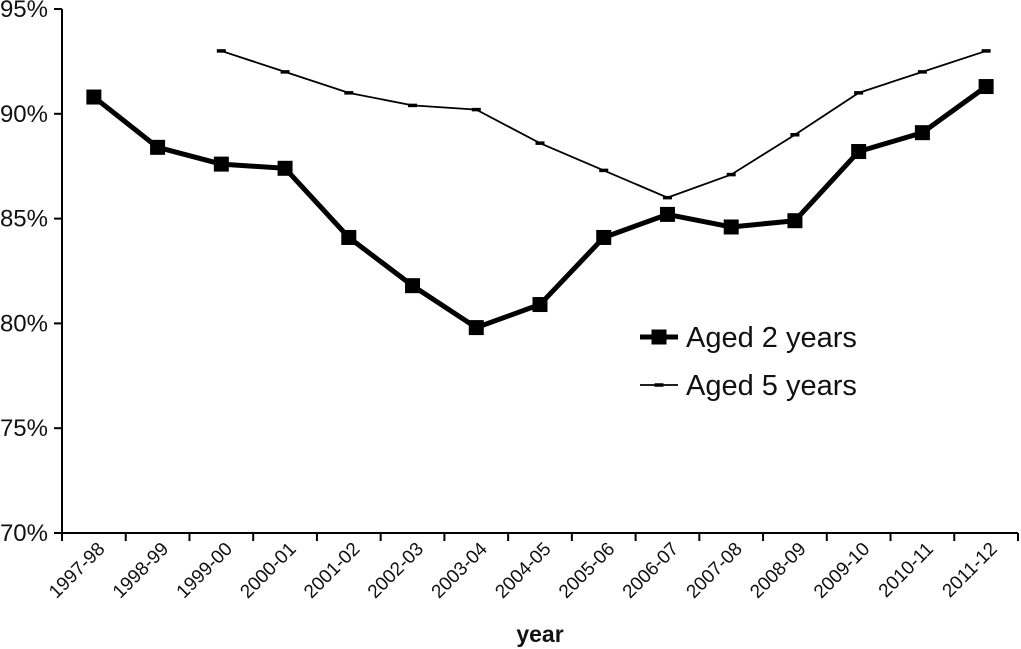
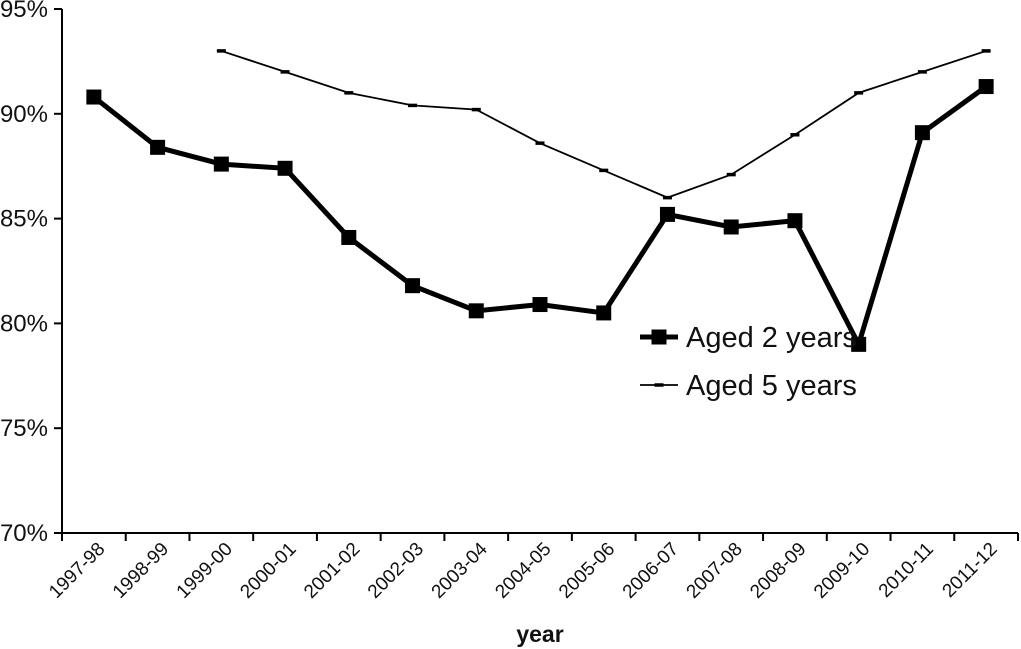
Aged 2 years/2003-04: 79.8% -> 80.6%
Aged 2 years/2005-06: 84.1% -> 80.5%
Aged 2 years/2009-10: 88.2% -> 79.0%
